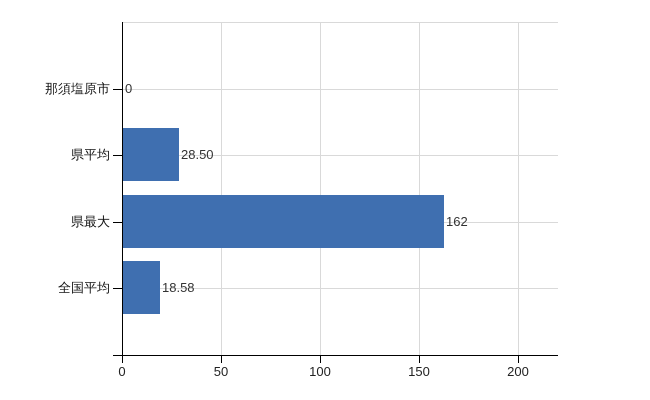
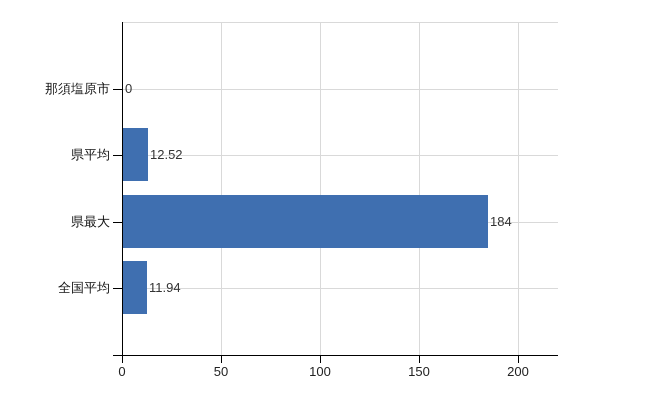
県平均: 28.50 -> 12.52
県最大: 162 -> 184
全国平均: 18.58 -> 11.94
